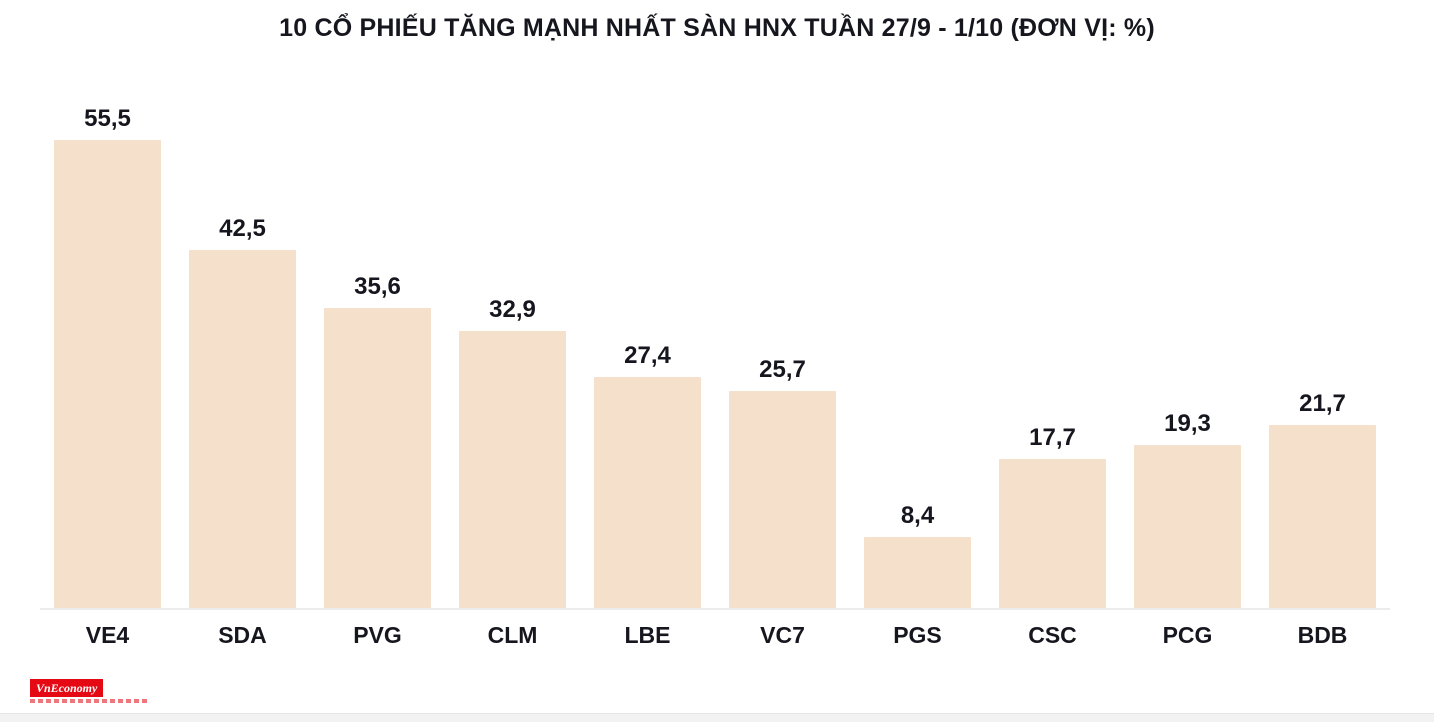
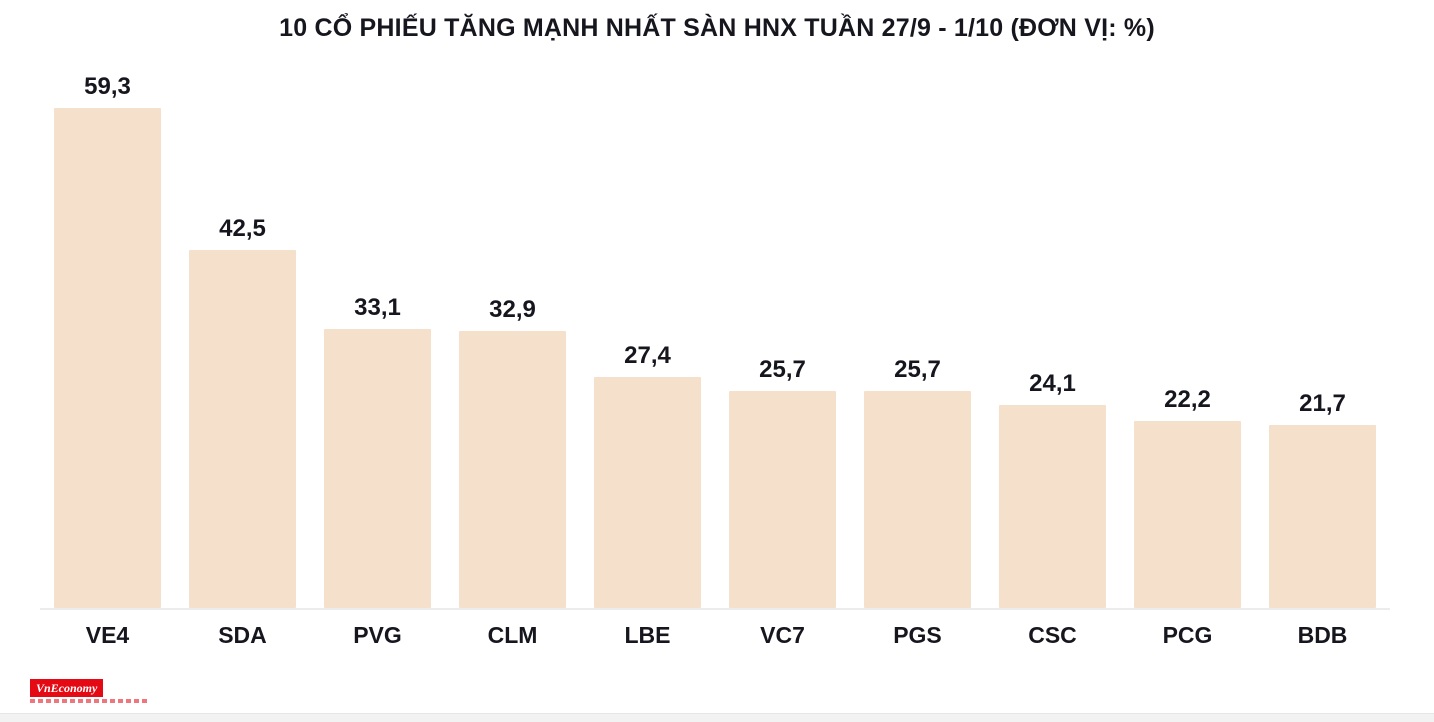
VE4: 55,5 -> 59,3
PVG: 35,6 -> 33,1
PGS: 8,4 -> 25,7
CSC: 17,7 -> 24,1
PCG: 19,3 -> 22,2
